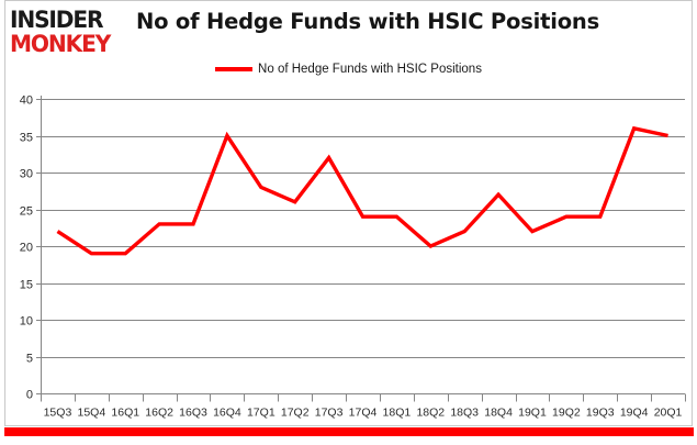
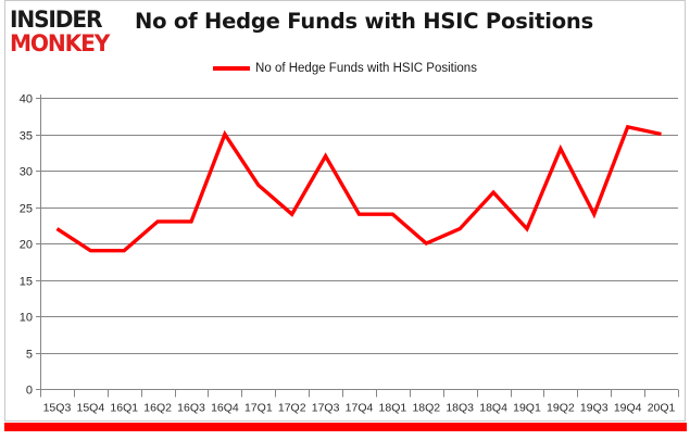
17Q2: 26 -> 24
19Q2: 24 -> 33
